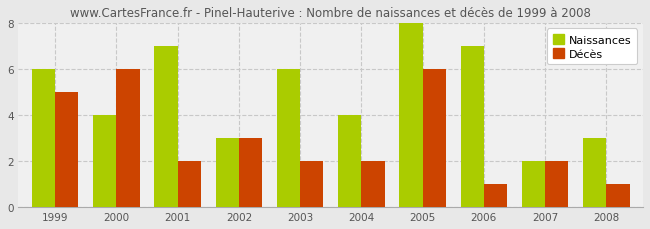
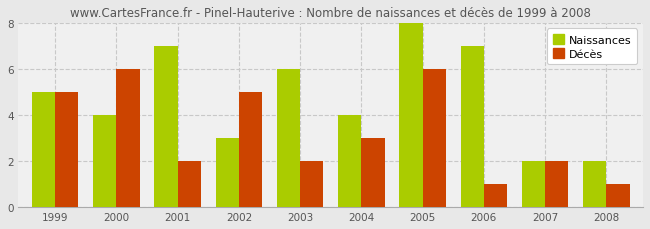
Naissances/1999: 6 -> 5
Décès/2002: 3 -> 5
Décès/2004: 2 -> 3
Naissances/2008: 3 -> 2
